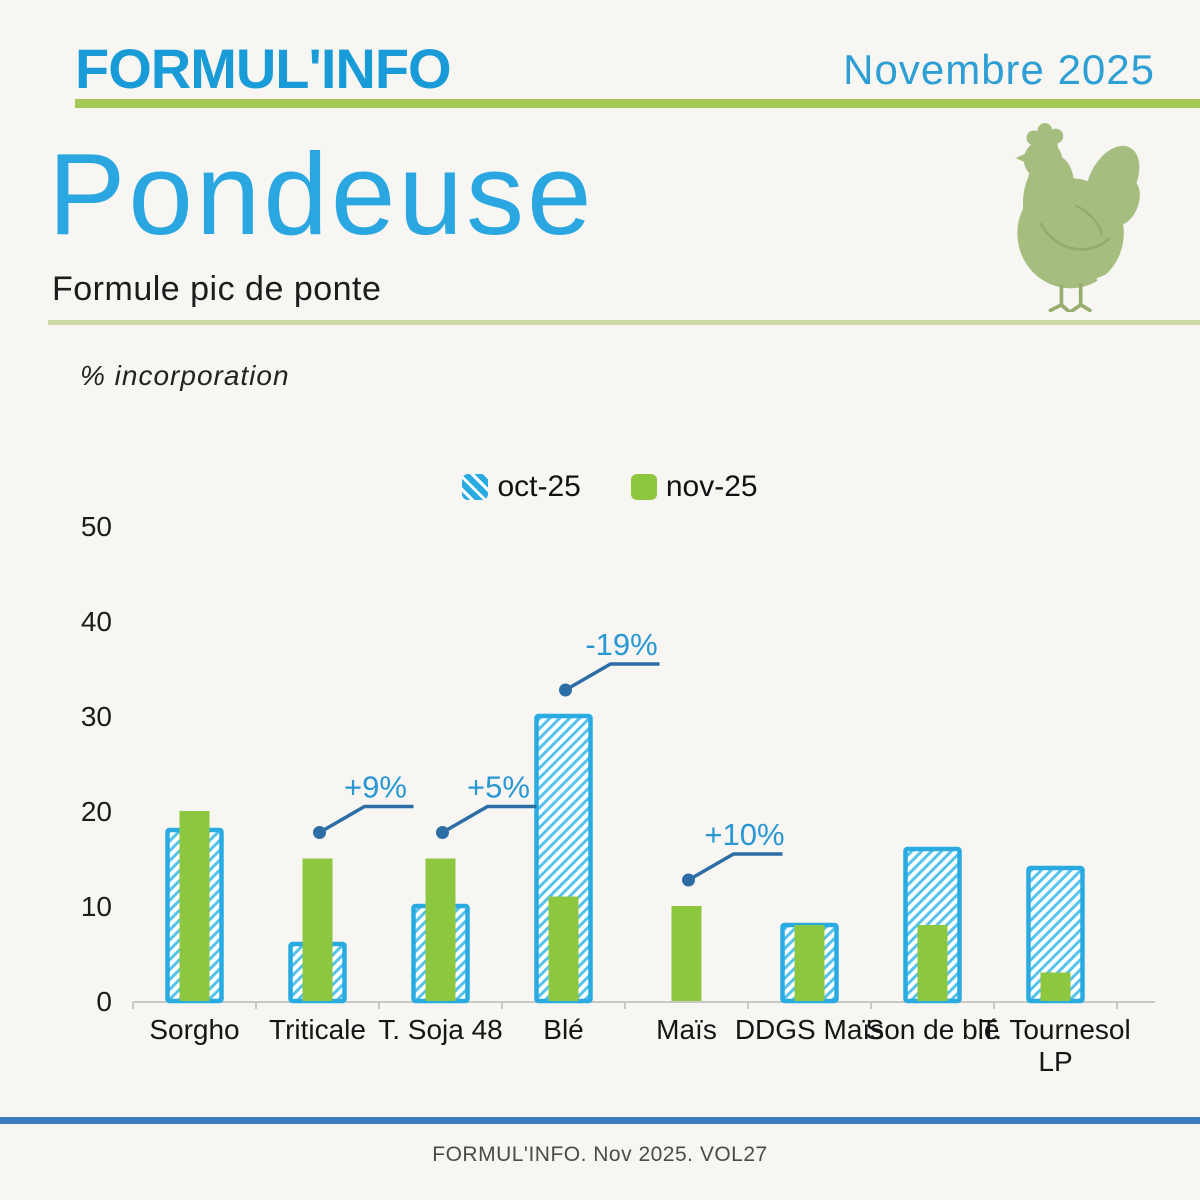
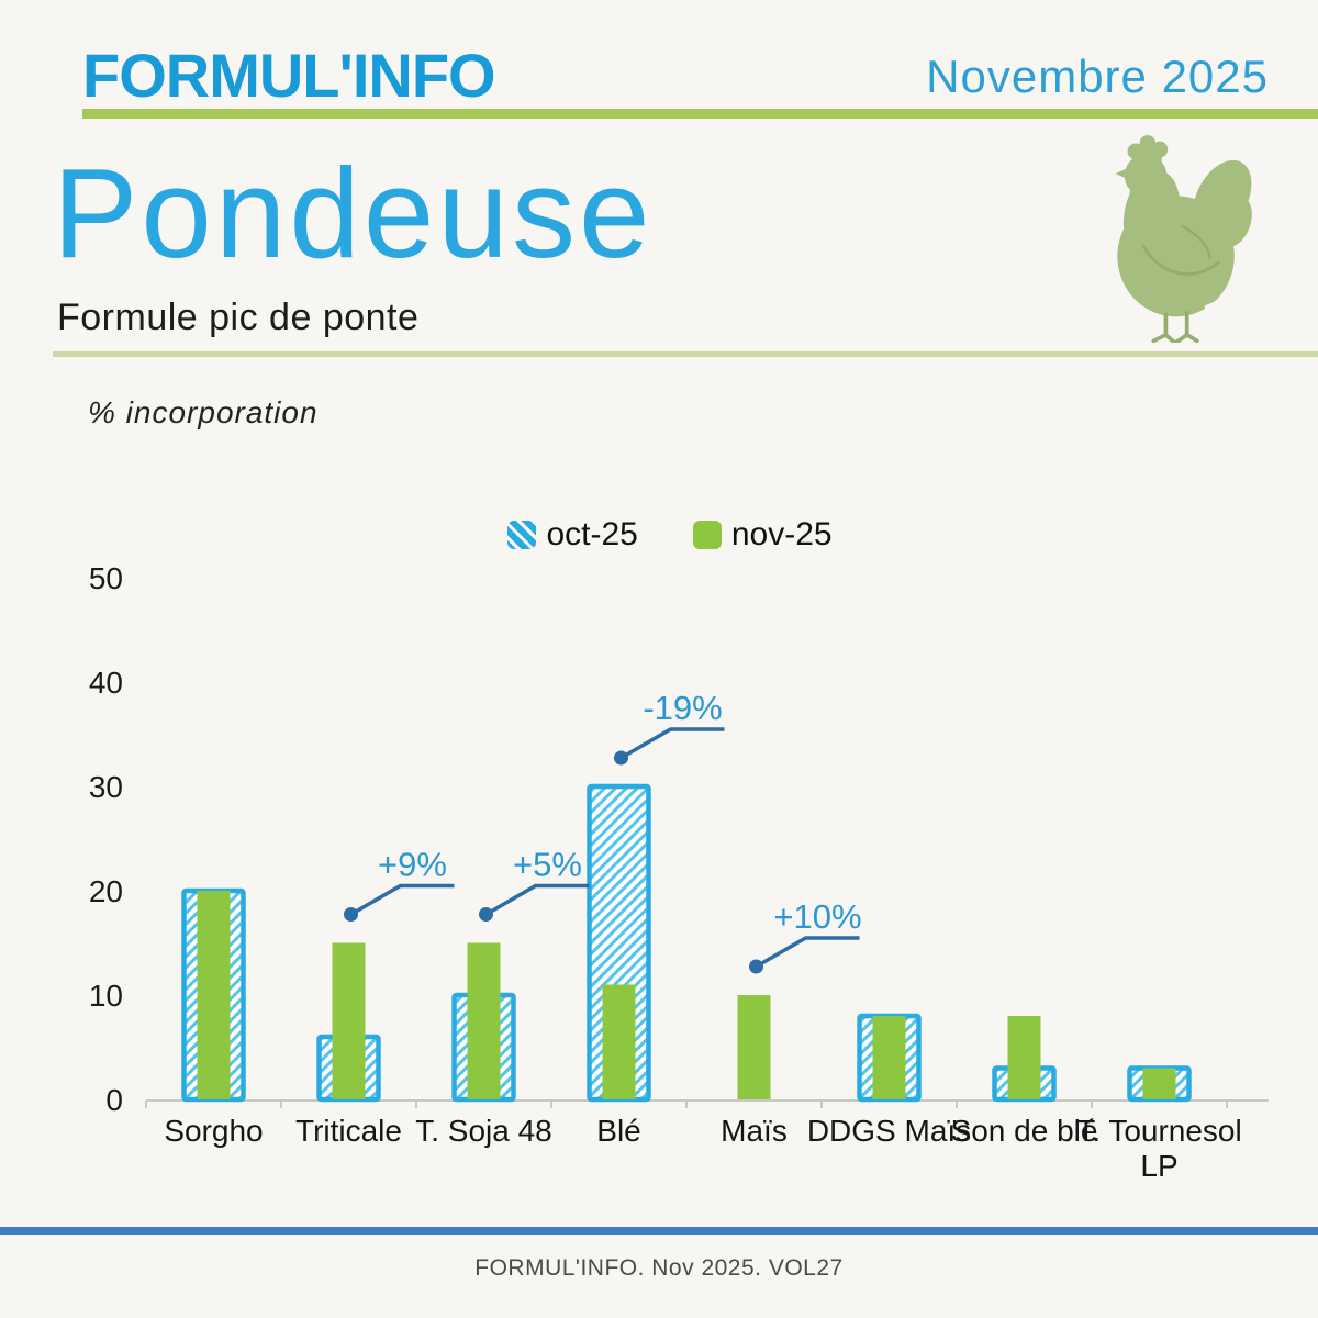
oct-25/Sorgho: 18 -> 20
oct-25/Son de blé: 16 -> 3
oct-25/T. Tournesol LP: 14 -> 3
